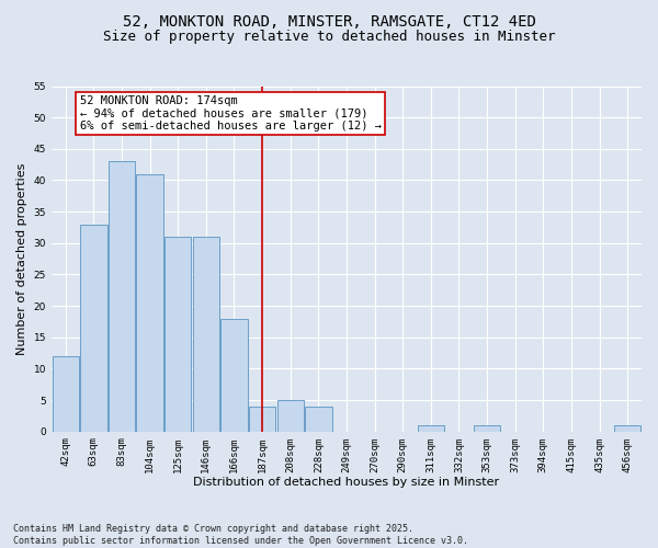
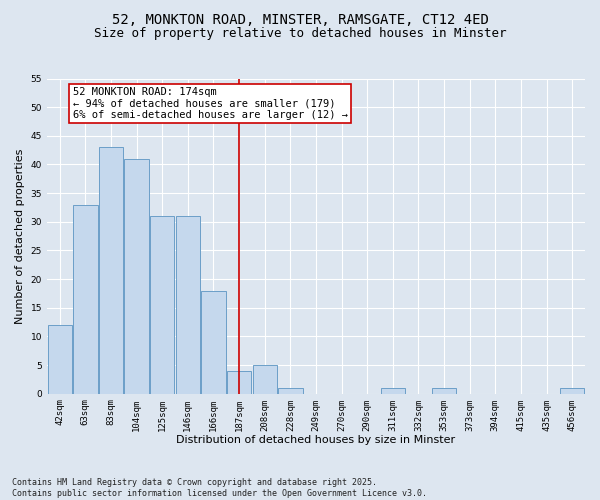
228sqm: 4 -> 1
